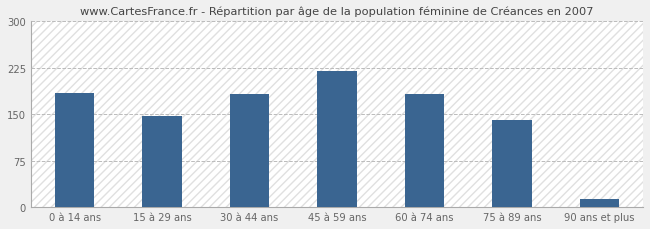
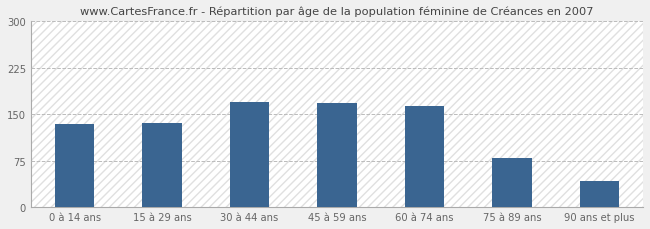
0 à 14 ans: 185 -> 134
15 à 29 ans: 148 -> 136
30 à 44 ans: 183 -> 170
45 à 59 ans: 220 -> 168
60 à 74 ans: 183 -> 164
75 à 89 ans: 140 -> 80
90 ans et plus: 13 -> 42
